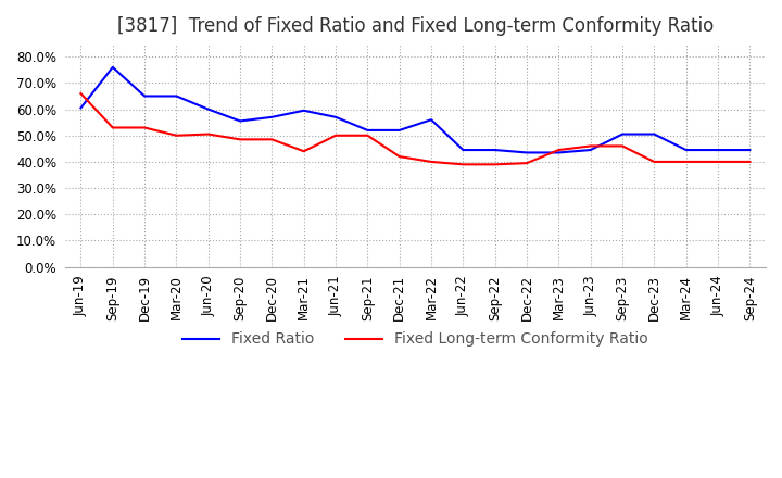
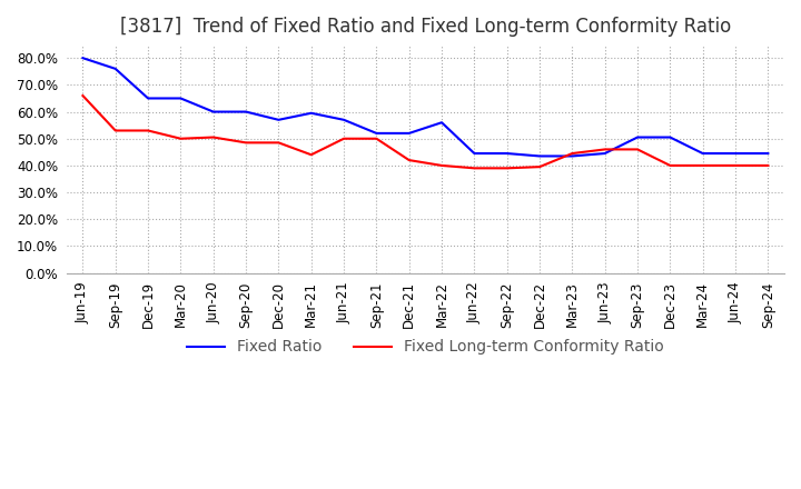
Fixed Ratio/Jun-19: 60.5% -> 80.0%
Fixed Ratio/Sep-20: 55.5% -> 60.0%
